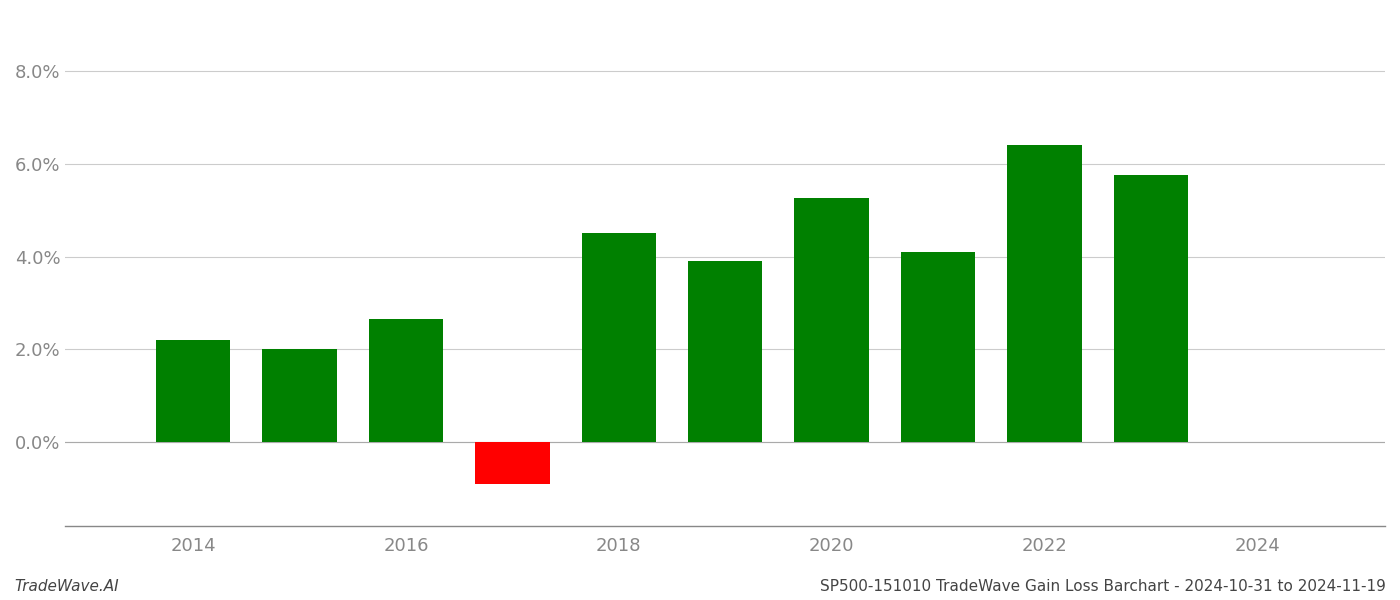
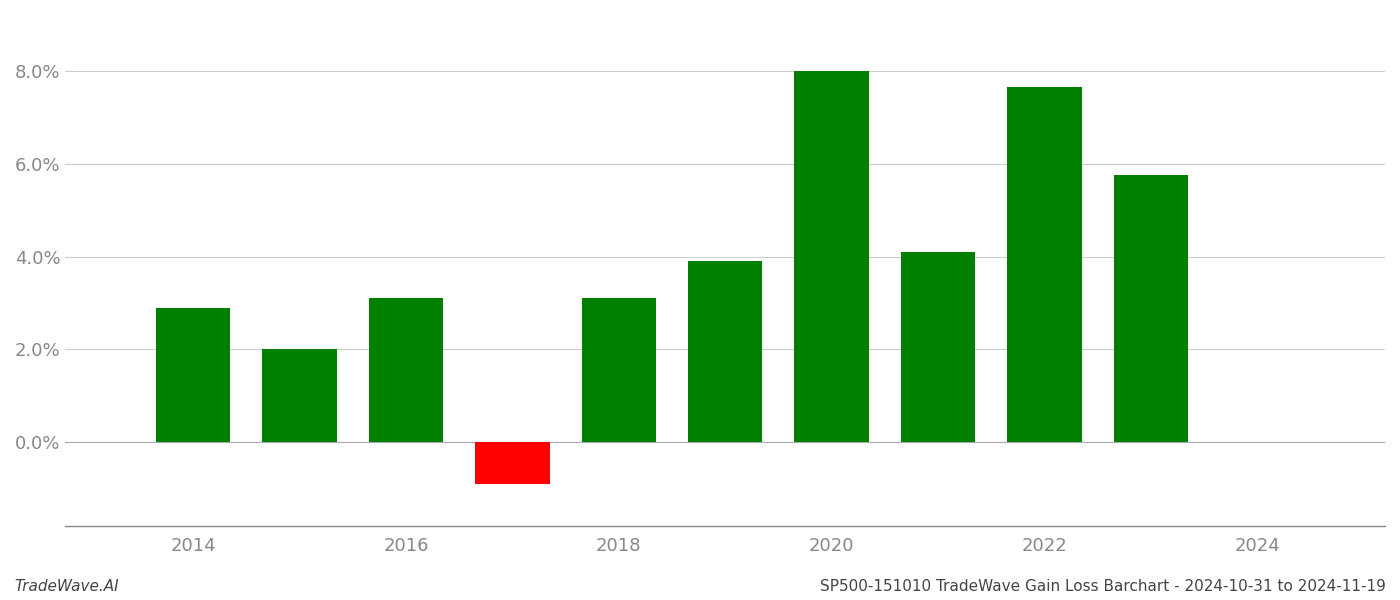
2014: 2.20% -> 2.90%
2016: 2.65% -> 3.10%
2018: 4.50% -> 3.10%
2020: 5.25% -> 8.00%
2022: 6.40% -> 7.65%
